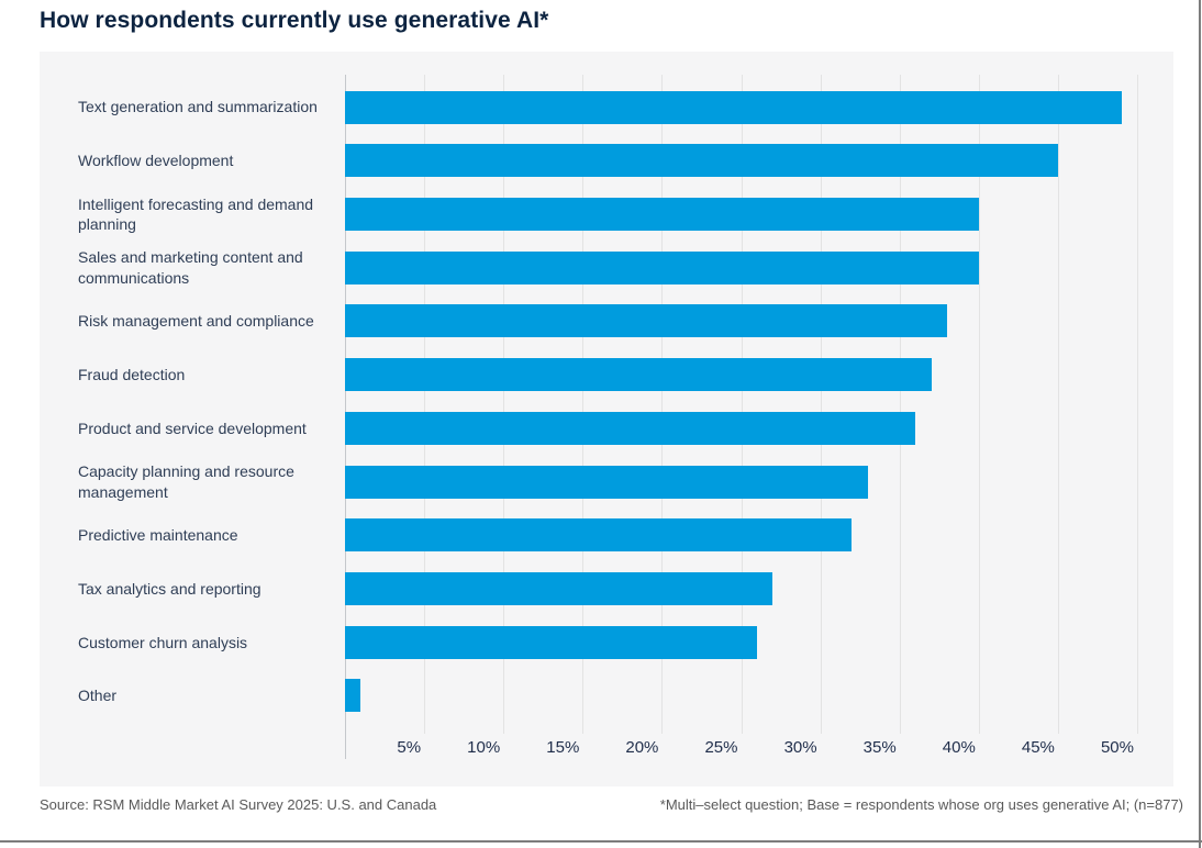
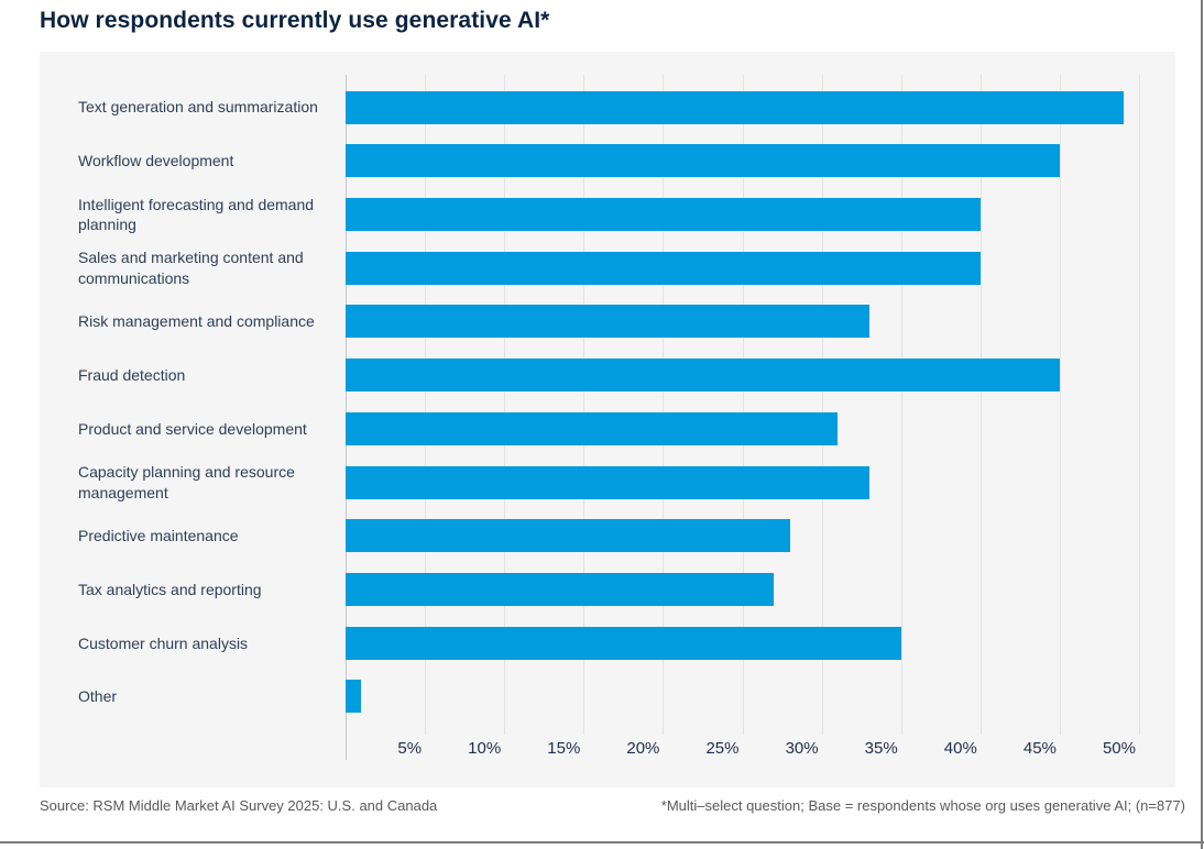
Risk management and compliance: 38% -> 33%
Fraud detection: 37% -> 45%
Product and service development: 36% -> 31%
Predictive maintenance: 32% -> 28%
Customer churn analysis: 26% -> 35%
